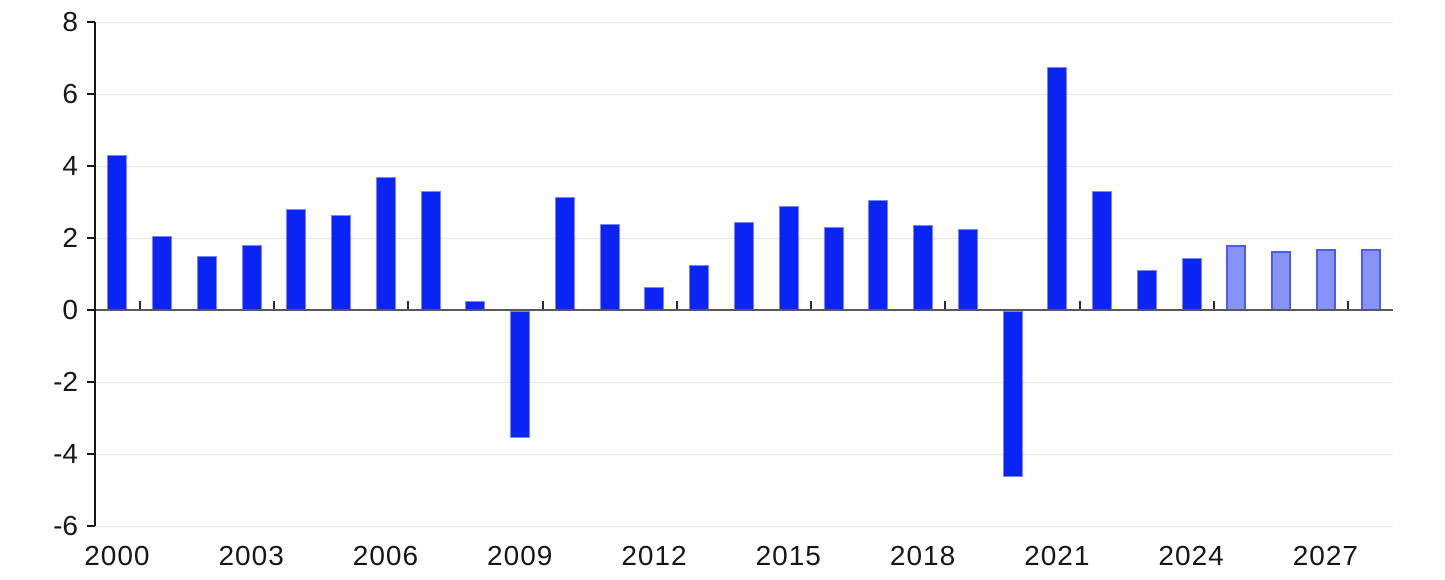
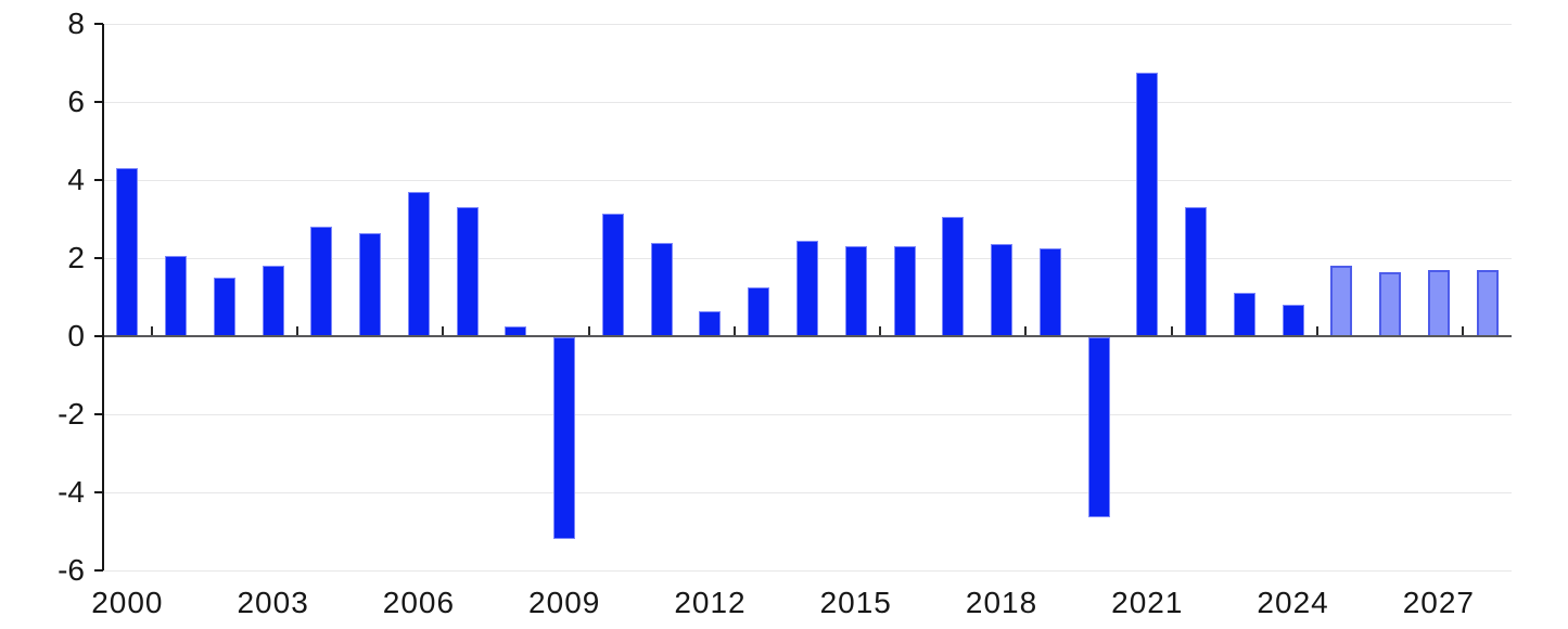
2009: -3.5 -> -5.2
2015: 2.9 -> 2.3
2024: 1.4 -> 0.8
